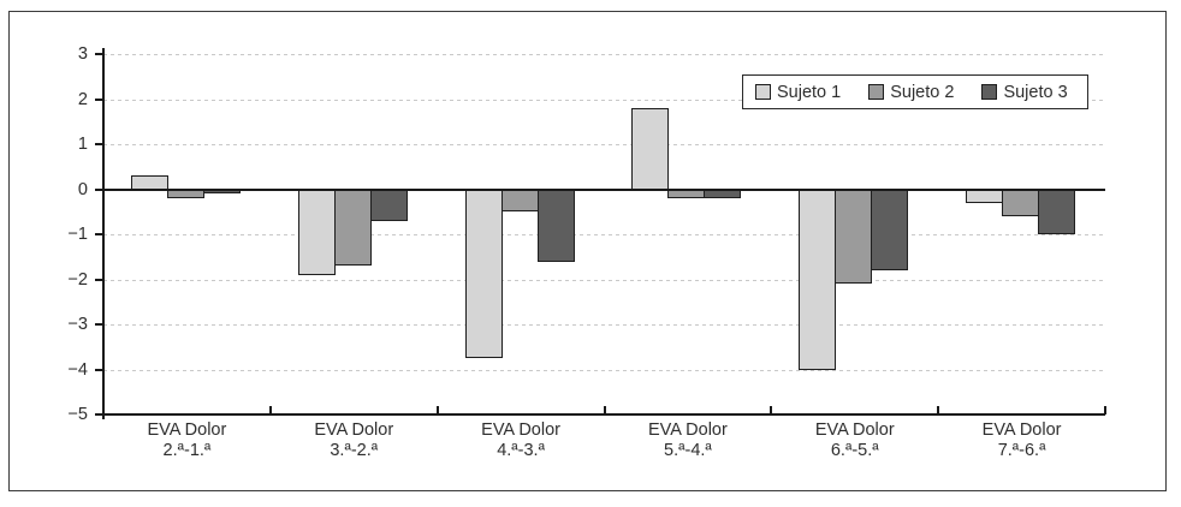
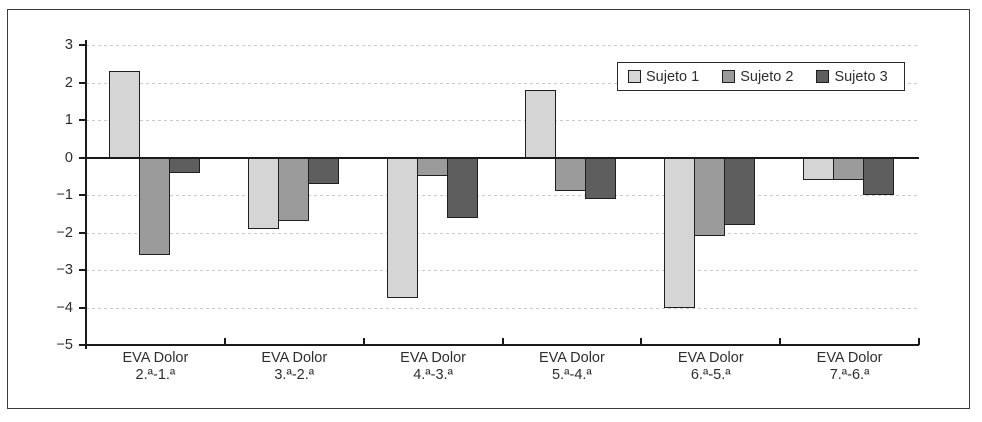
Sujeto 1/EVA Dolor 2.ª-1.ª: 0.3 -> 2.3
Sujeto 2/EVA Dolor 2.ª-1.ª: -0.2 -> -2.6
Sujeto 3/EVA Dolor 2.ª-1.ª: -0.1 -> -0.4
Sujeto 2/EVA Dolor 5.ª-4.ª: -0.2 -> -0.9
Sujeto 3/EVA Dolor 5.ª-4.ª: -0.2 -> -1.1
Sujeto 1/EVA Dolor 7.ª-6.ª: -0.3 -> -0.6
